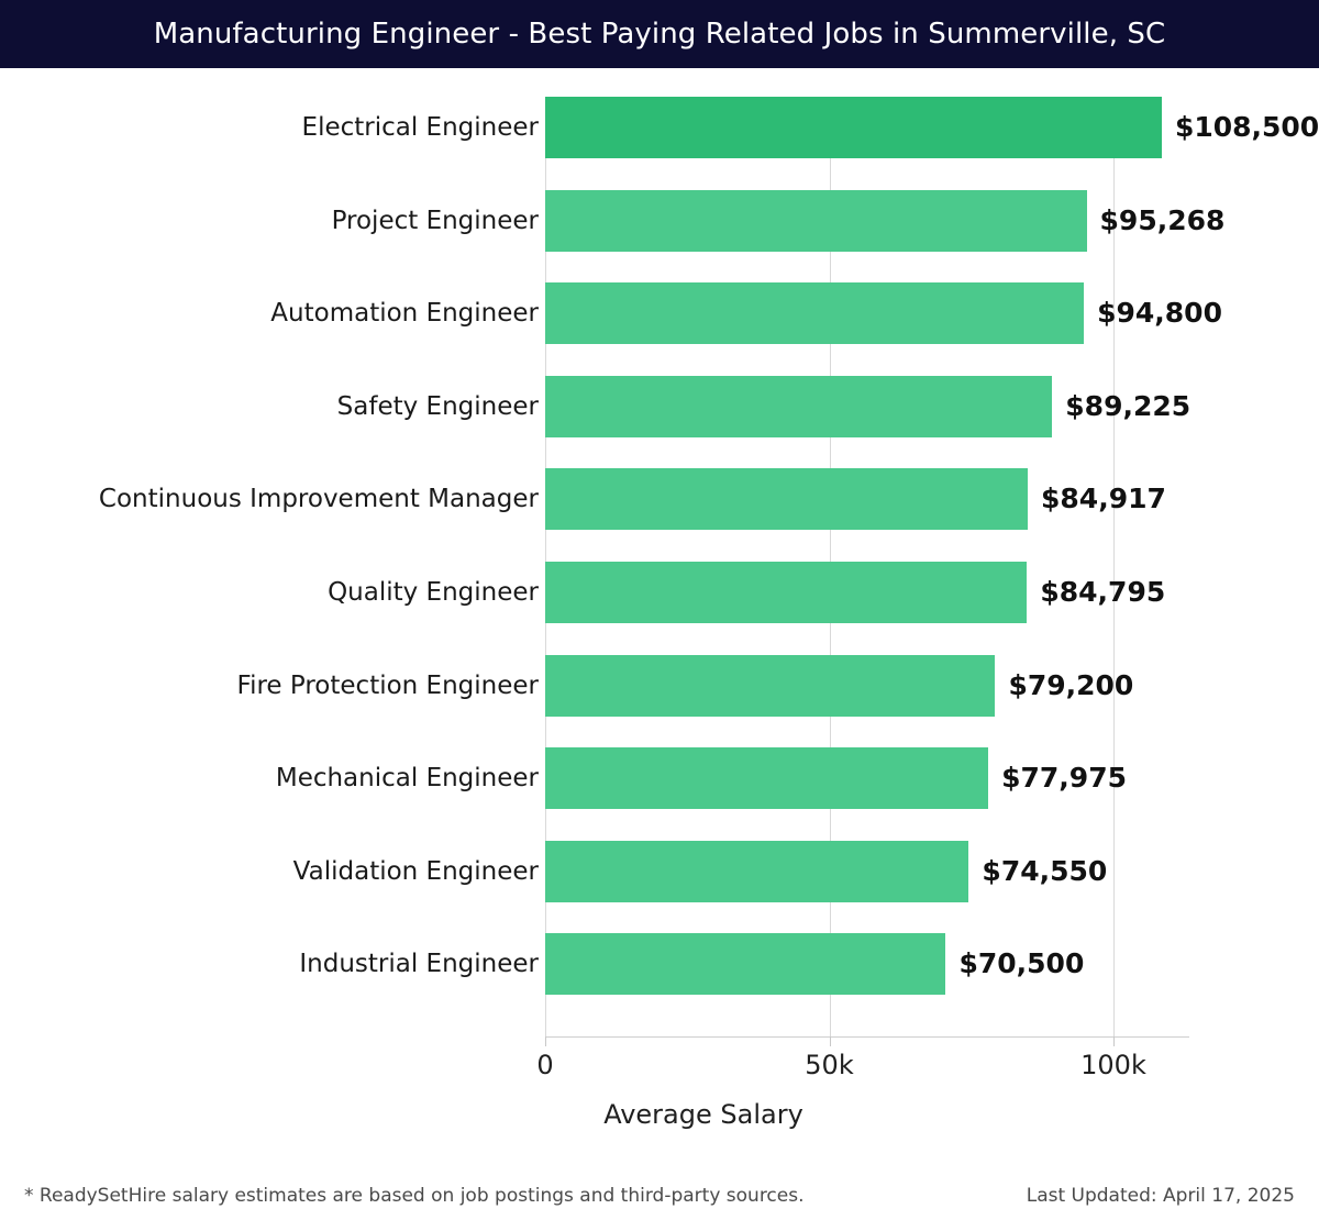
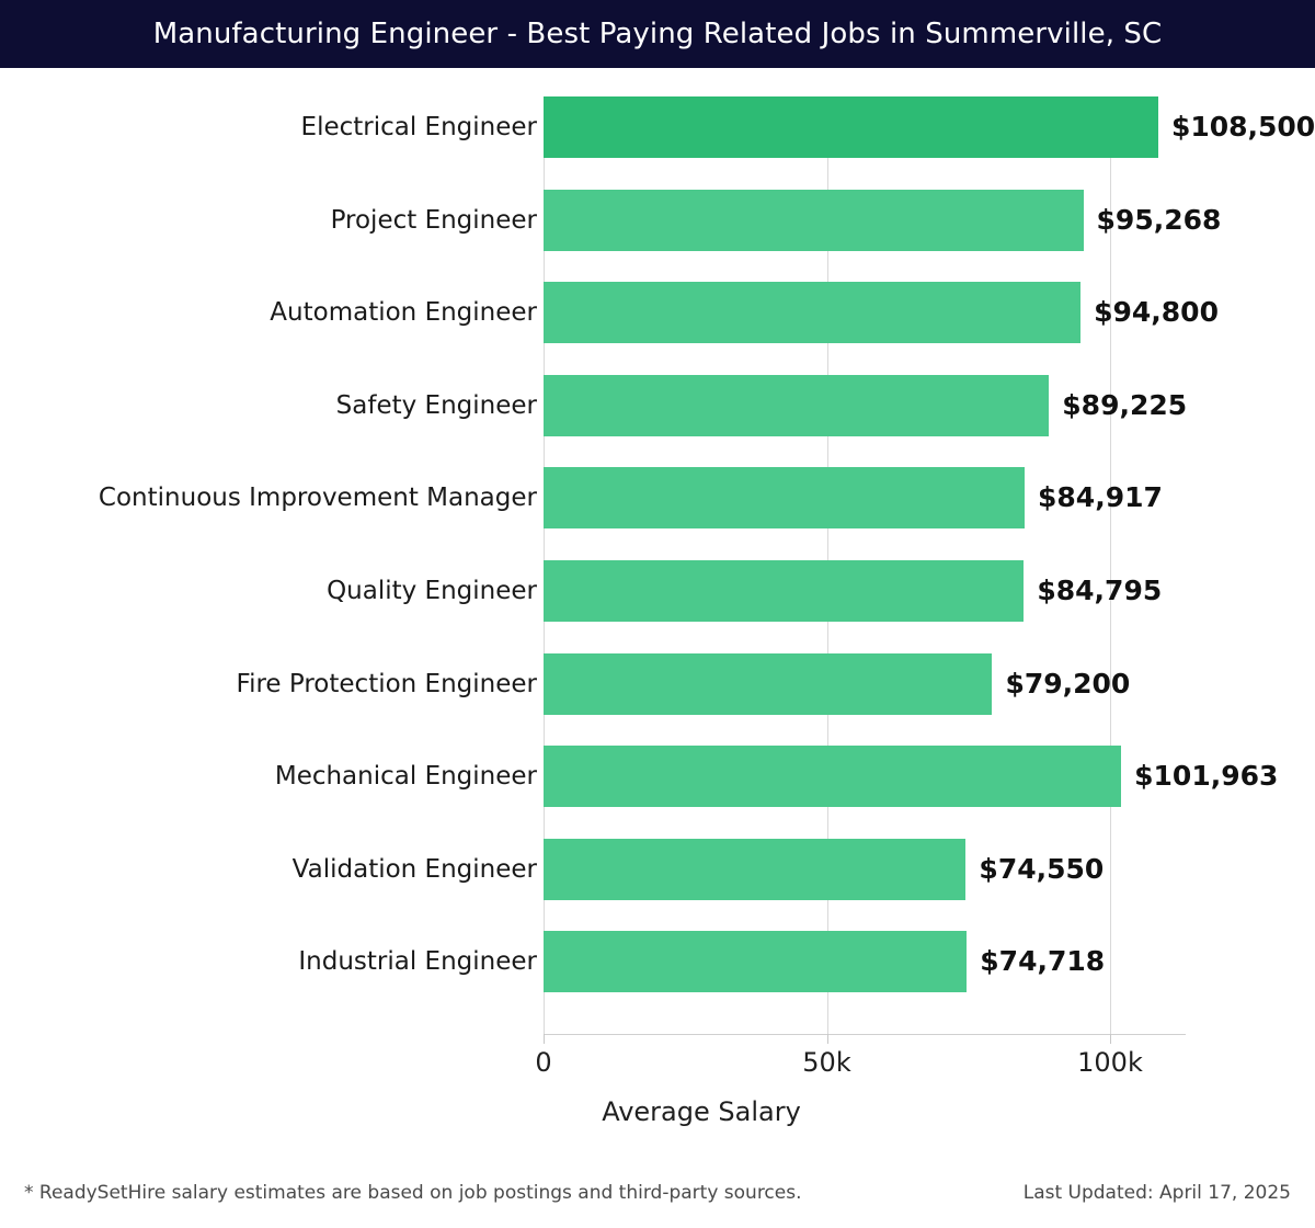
Mechanical Engineer: $77,975 -> $101,963
Industrial Engineer: $70,500 -> $74,718
